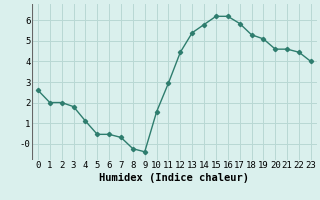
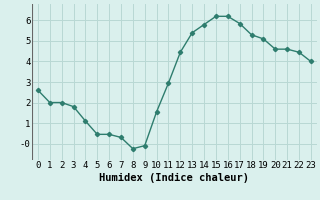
9: -0.40 -> -0.10
